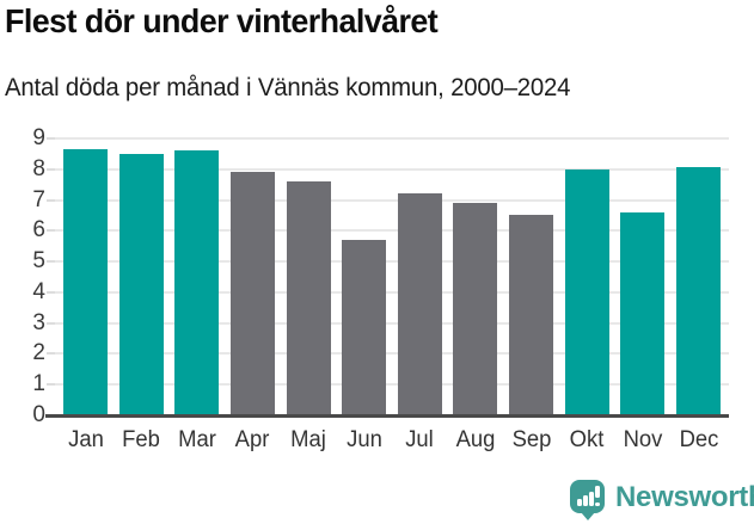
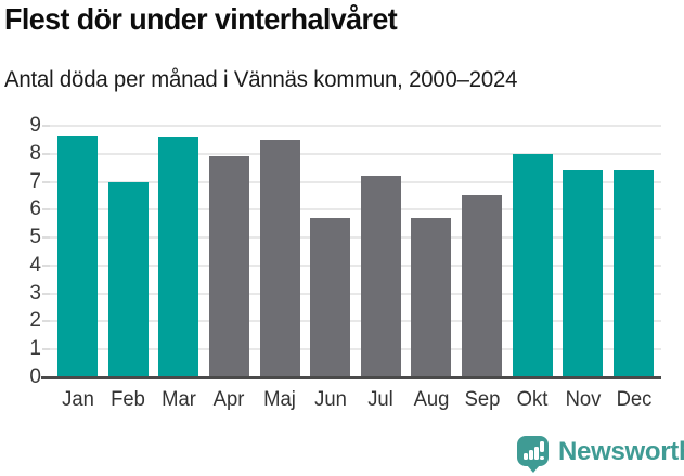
Feb: 8.5 -> 7.0
Maj: 7.6 -> 8.5
Aug: 6.9 -> 5.7
Nov: 6.6 -> 7.4
Dec: 8.1 -> 7.4
